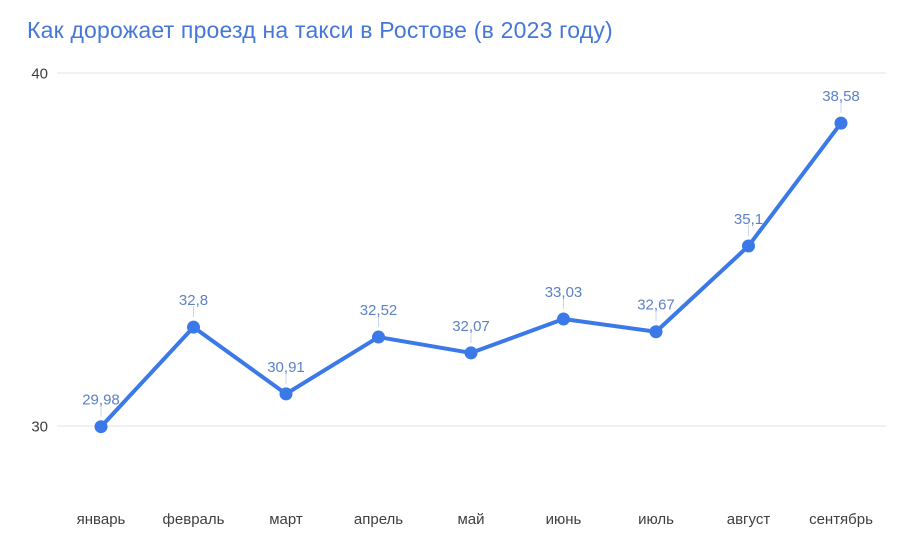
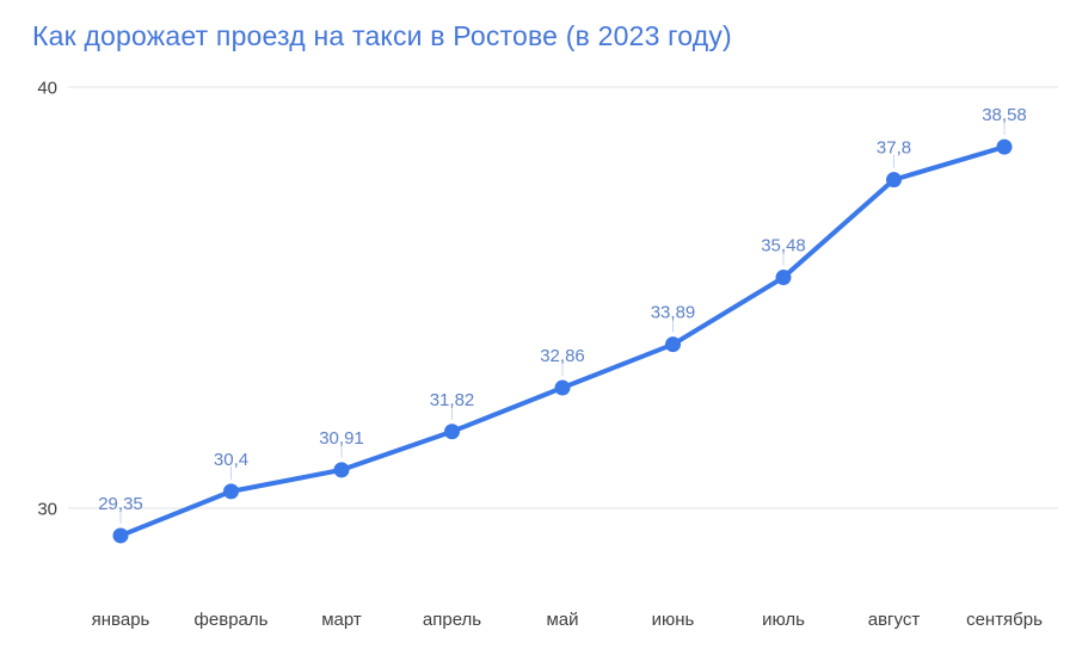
январь: 29,98 -> 29,35
февраль: 32,8 -> 30,4
апрель: 32,52 -> 31,82
май: 32,07 -> 32,86
июнь: 33,03 -> 33,89
июль: 32,67 -> 35,48
август: 35,1 -> 37,8
